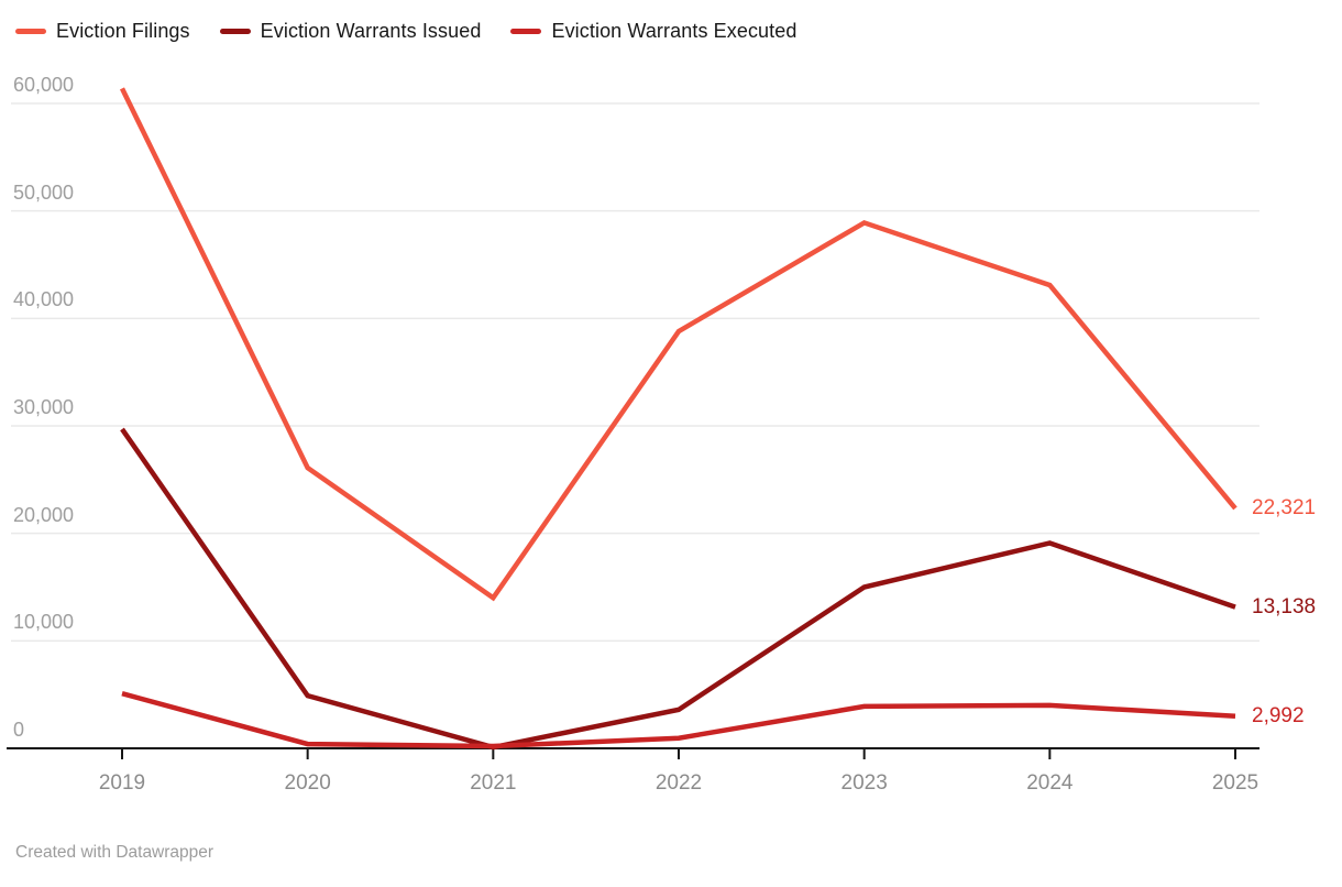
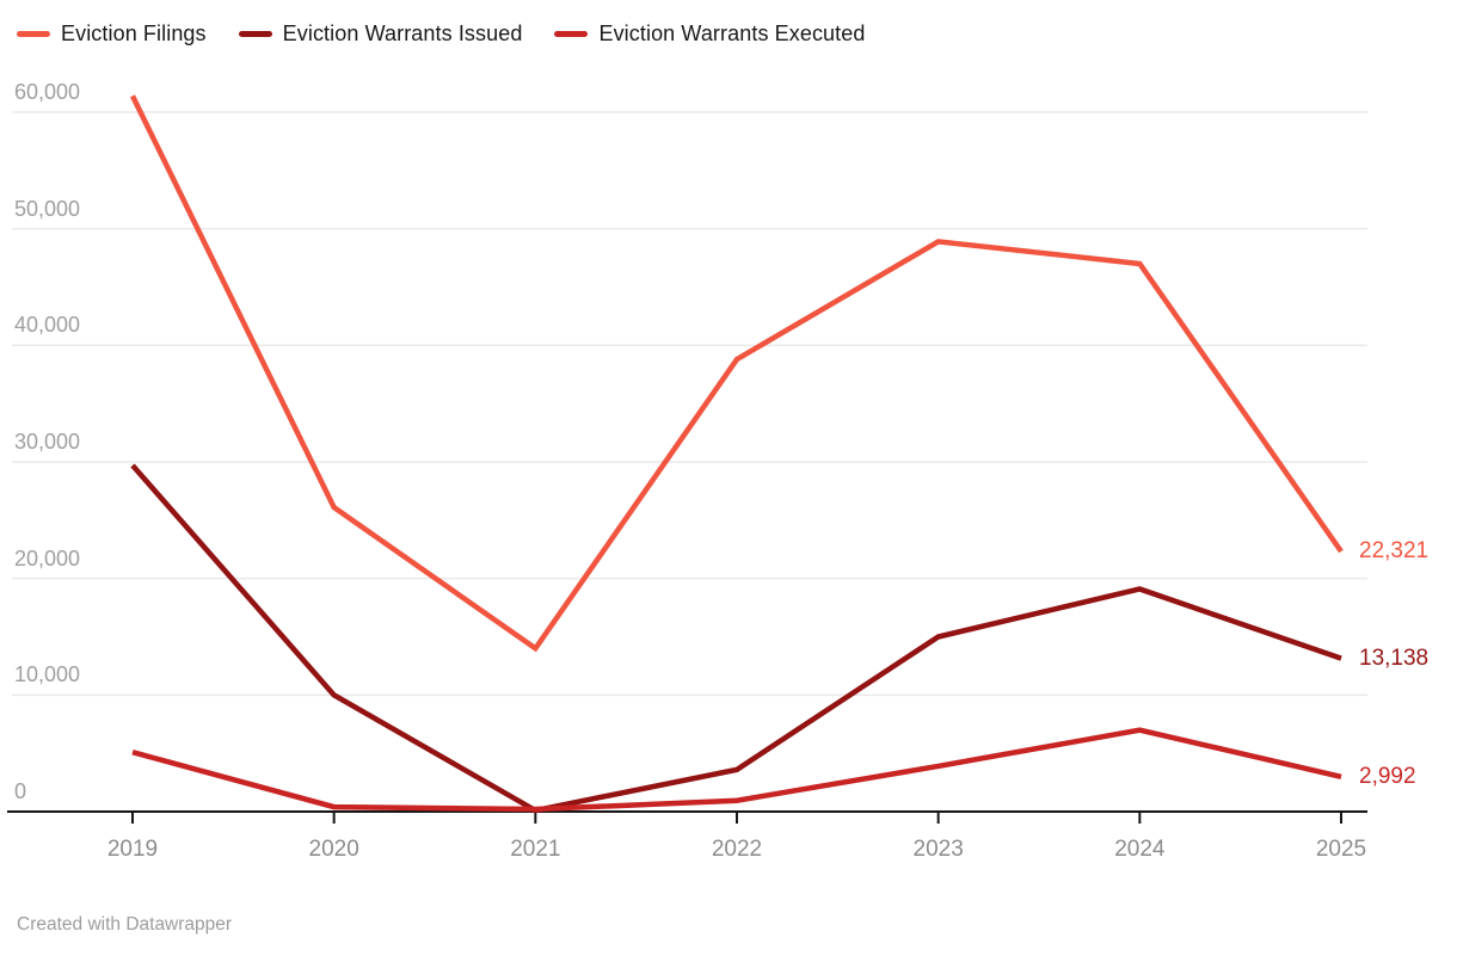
Eviction Warrants Issued/2020: 5000 -> 10000
Eviction Filings/2024: 43000 -> 47000
Eviction Warrants Executed/2024: 4000 -> 7000
